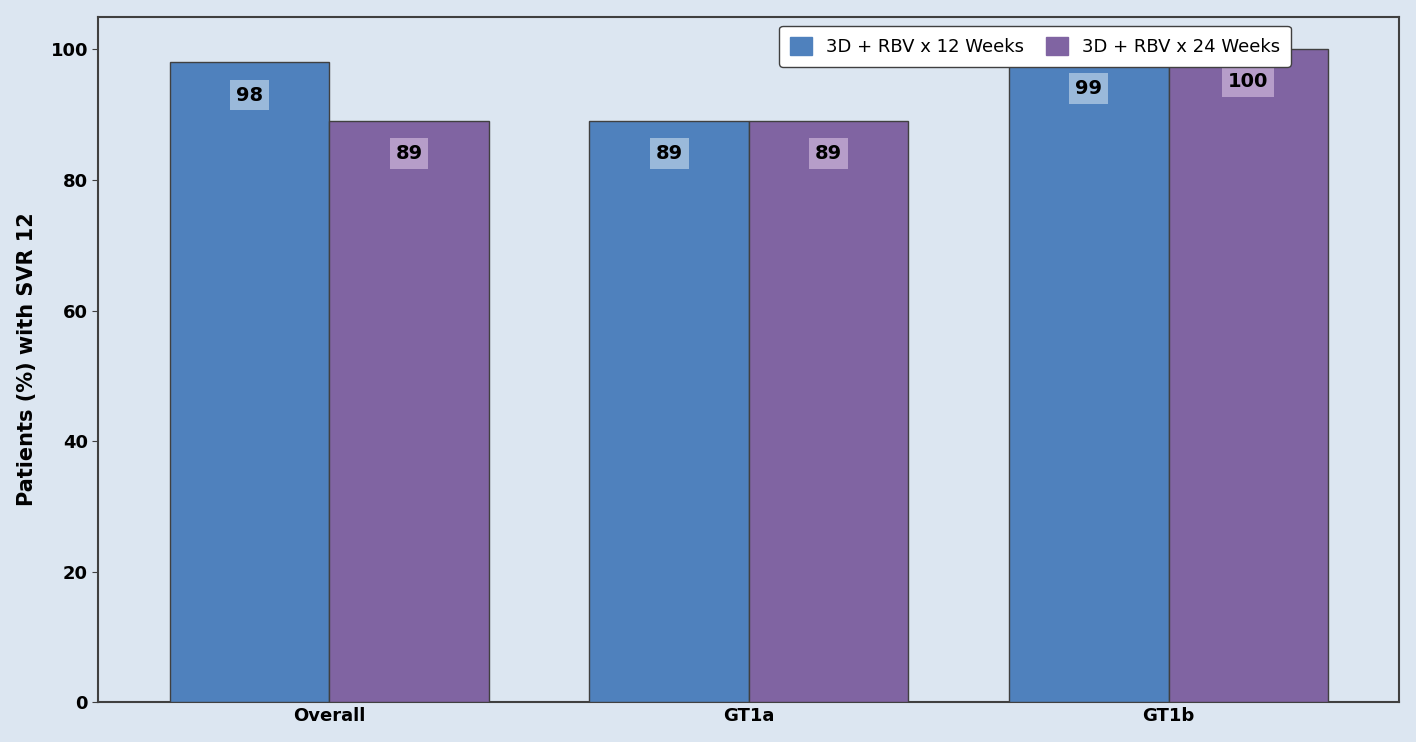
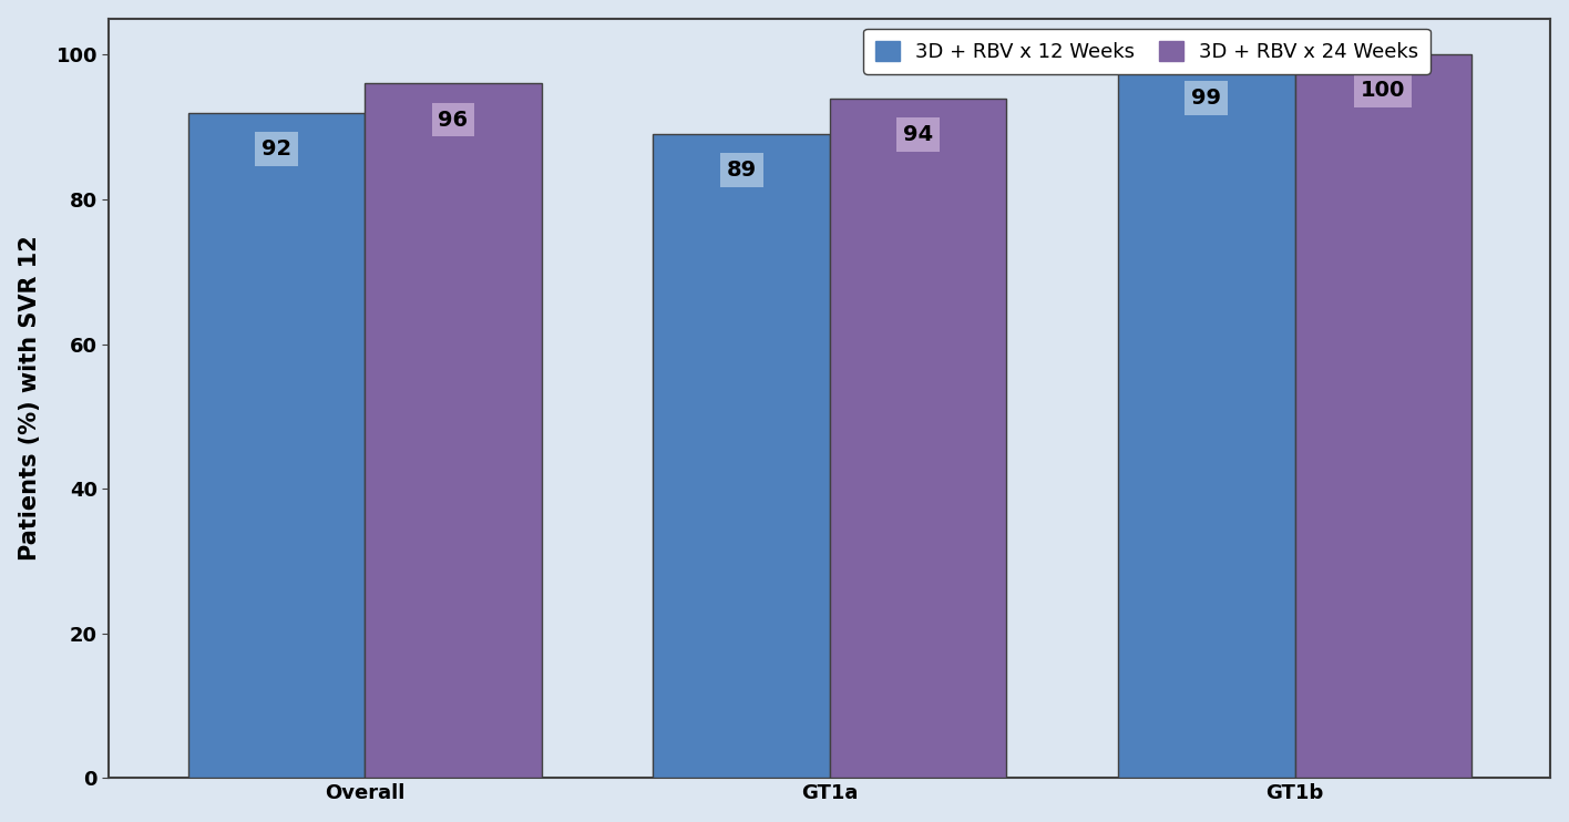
3D + RBV x 12 Weeks/Overall: 98 -> 92
3D + RBV x 24 Weeks/Overall: 89 -> 96
3D + RBV x 24 Weeks/GT1a: 89 -> 94
